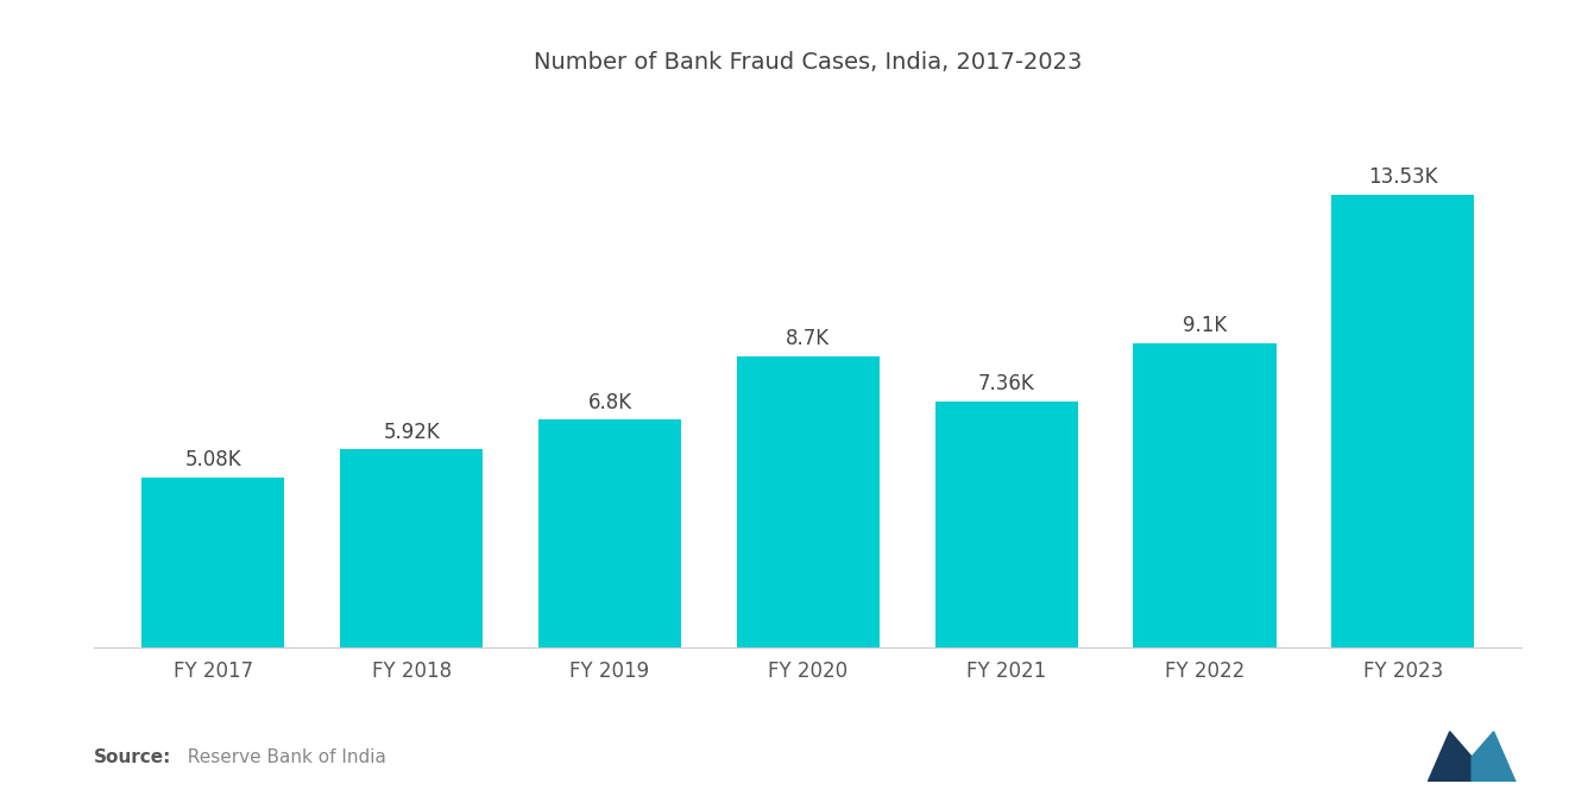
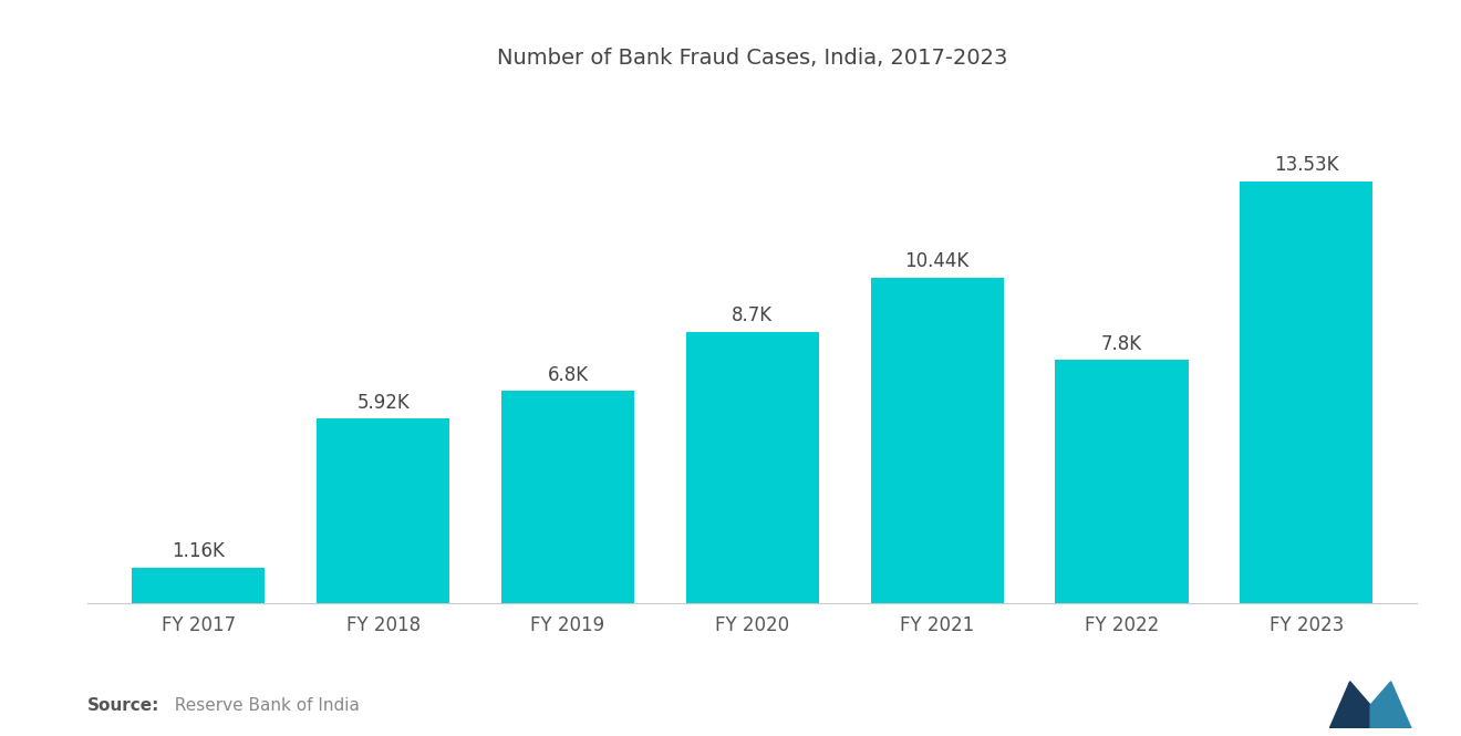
FY 2017: 5.08K -> 1.16K
FY 2021: 7.36K -> 10.44K
FY 2022: 9.1K -> 7.8K
